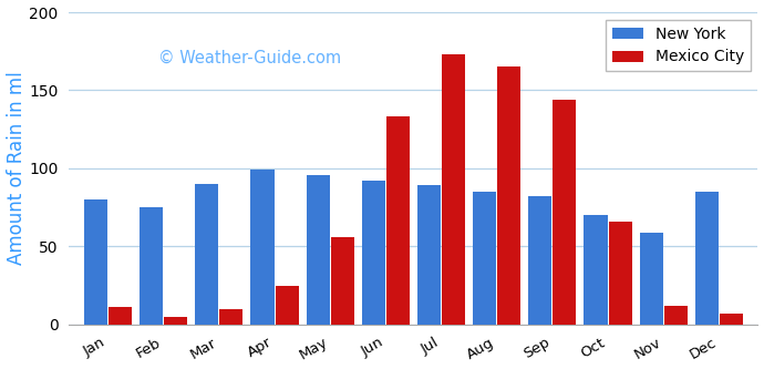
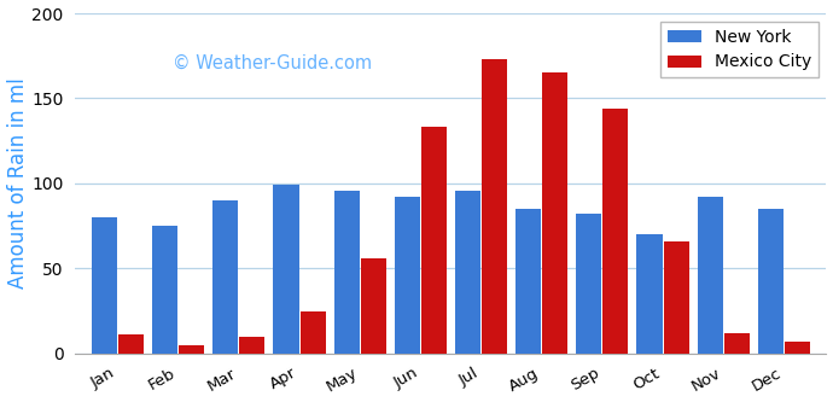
New York/Jul: 89 -> 96
New York/Nov: 59 -> 92
